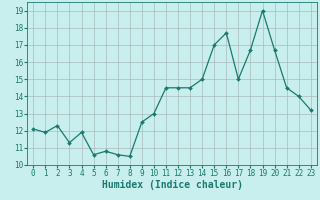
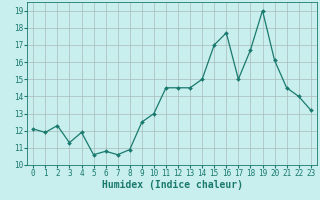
8: 10.5 -> 10.9
20: 16.7 -> 16.1
